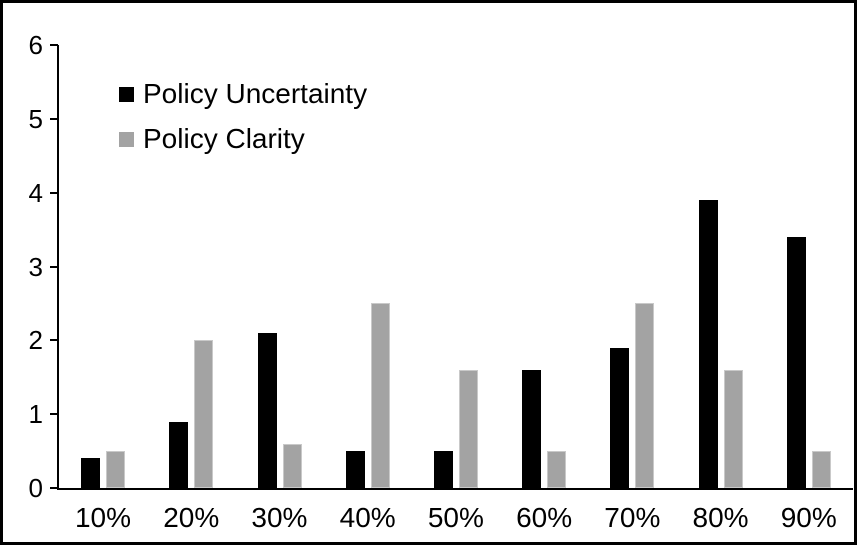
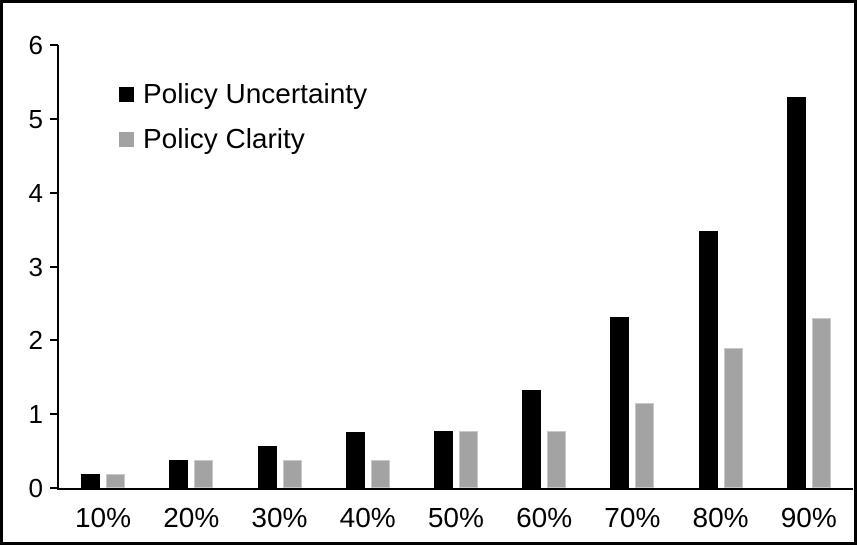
Policy Uncertainty/10%: 0.4 -> 0.2
Policy Clarity/10%: 0.5 -> 0.2
Policy Uncertainty/20%: 0.9 -> 0.4
Policy Clarity/20%: 2.0 -> 0.4
Policy Uncertainty/30%: 2.1 -> 0.6
Policy Clarity/30%: 0.6 -> 0.4
Policy Uncertainty/40%: 0.5 -> 0.8
Policy Clarity/40%: 2.5 -> 0.4
Policy Uncertainty/50%: 0.5 -> 0.8
Policy Clarity/50%: 1.6 -> 0.8
Policy Uncertainty/60%: 1.6 -> 1.3
Policy Clarity/60%: 0.5 -> 0.8
Policy Uncertainty/70%: 1.9 -> 2.3
Policy Clarity/70%: 2.5 -> 1.1
Policy Uncertainty/80%: 3.9 -> 3.5
Policy Clarity/80%: 1.6 -> 1.9
Policy Uncertainty/90%: 3.4 -> 5.3
Policy Clarity/90%: 0.5 -> 2.3
